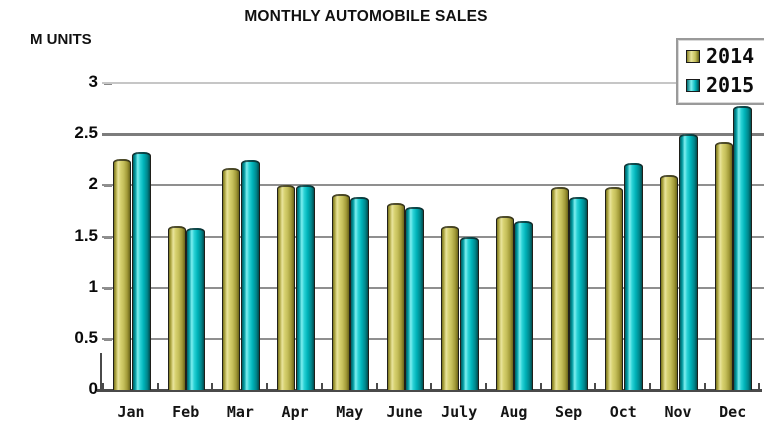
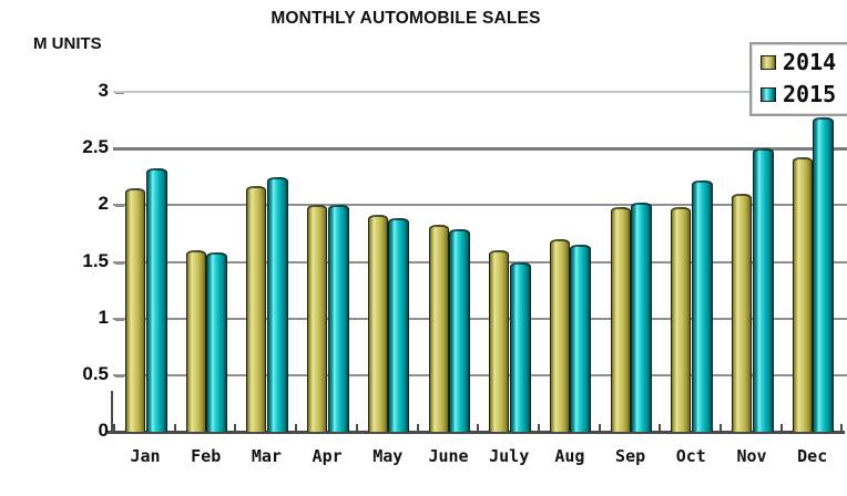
2014/Jan: 2.26 -> 2.15
2015/Sep: 1.89 -> 2.02
